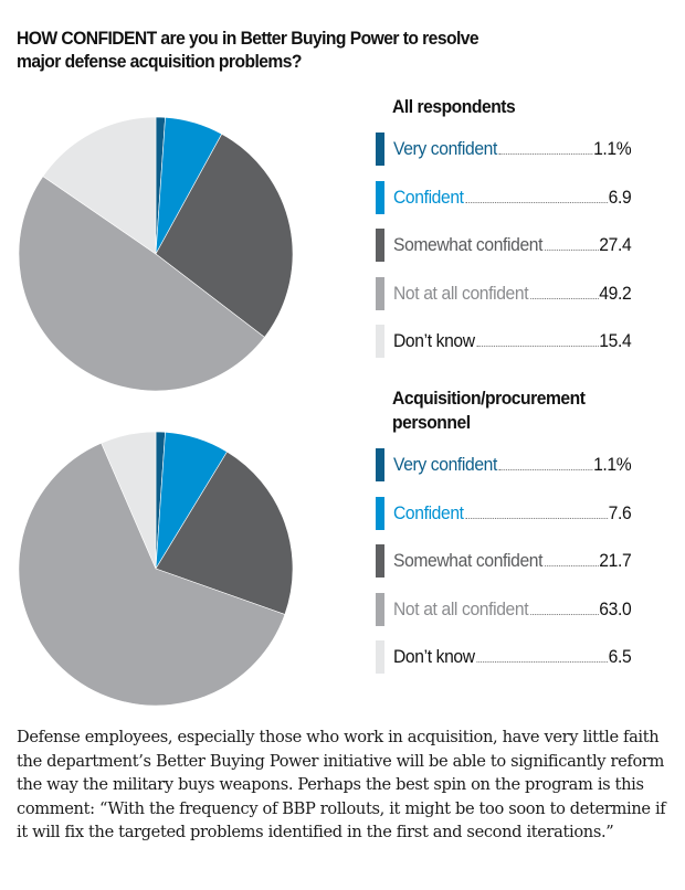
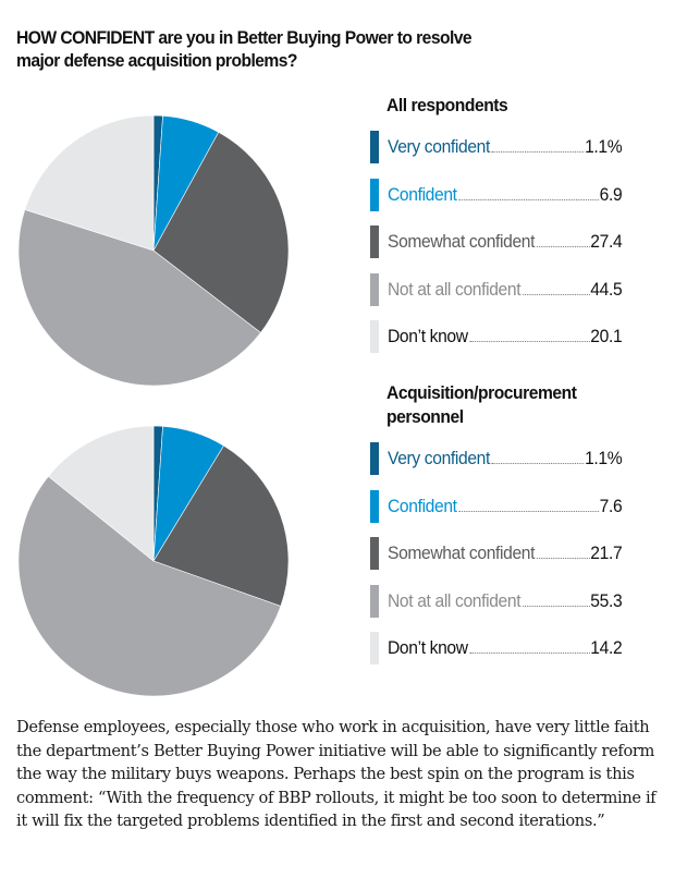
All respondents/Not at all confident: 49.2 -> 44.5
All respondents/Don’t know: 15.4 -> 20.1
Acquisition/procurement personnel/Not at all confident: 63.0 -> 55.3
Acquisition/procurement personnel/Don’t know: 6.5 -> 14.2
